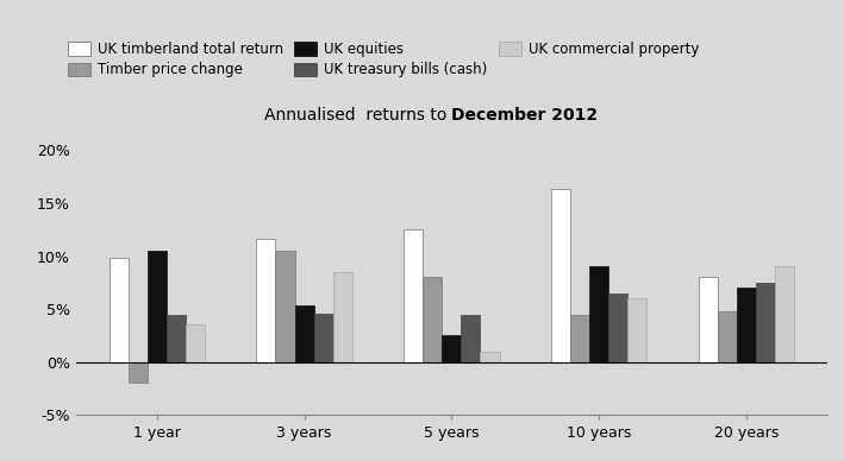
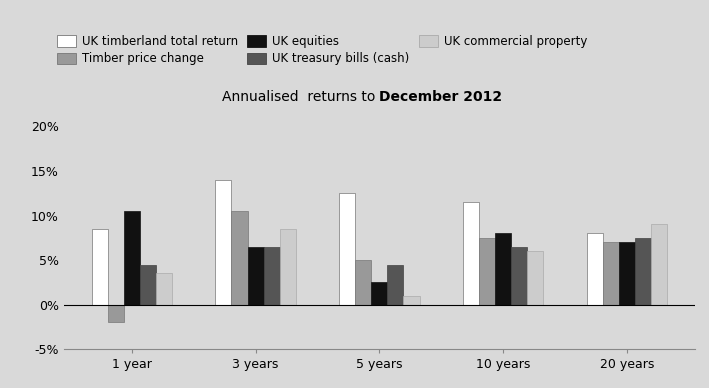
UK timberland total return/1 year: 9.8% -> 8.5%
UK timberland total return/3 years: 11.6% -> 14.0%
UK equities/3 years: 5.4% -> 6.5%
UK treasury bills (cash)/3 years: 4.6% -> 6.5%
Timber price change/5 years: 8.0% -> 5.0%
UK timberland total return/10 years: 16.4% -> 11.5%
Timber price change/10 years: 4.4% -> 7.5%
UK equities/10 years: 9.0% -> 8.0%
Timber price change/20 years: 4.8% -> 7.0%
